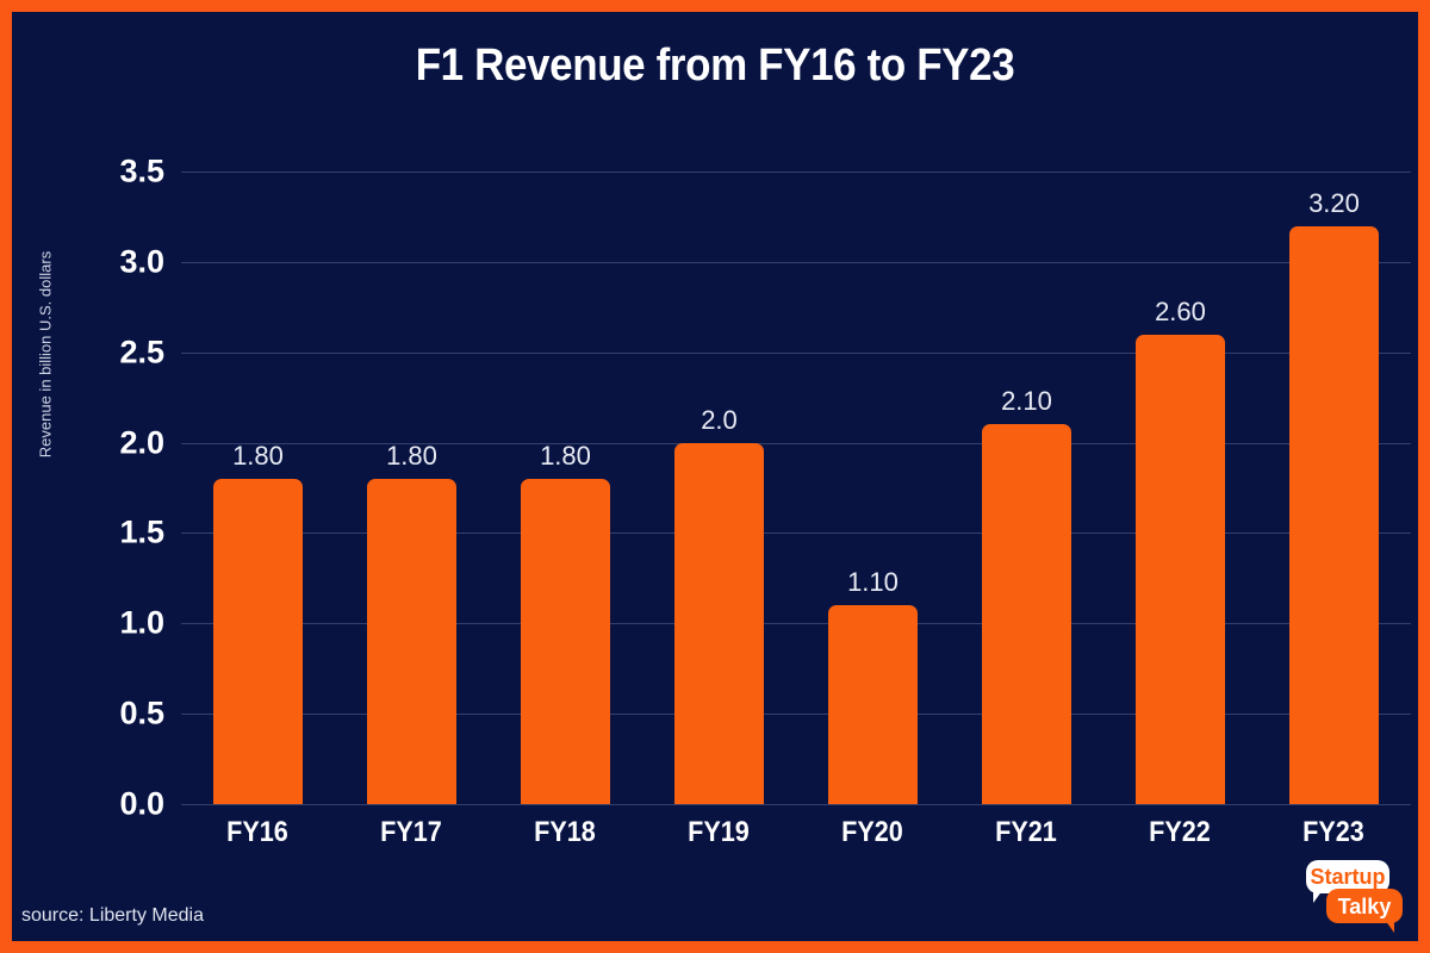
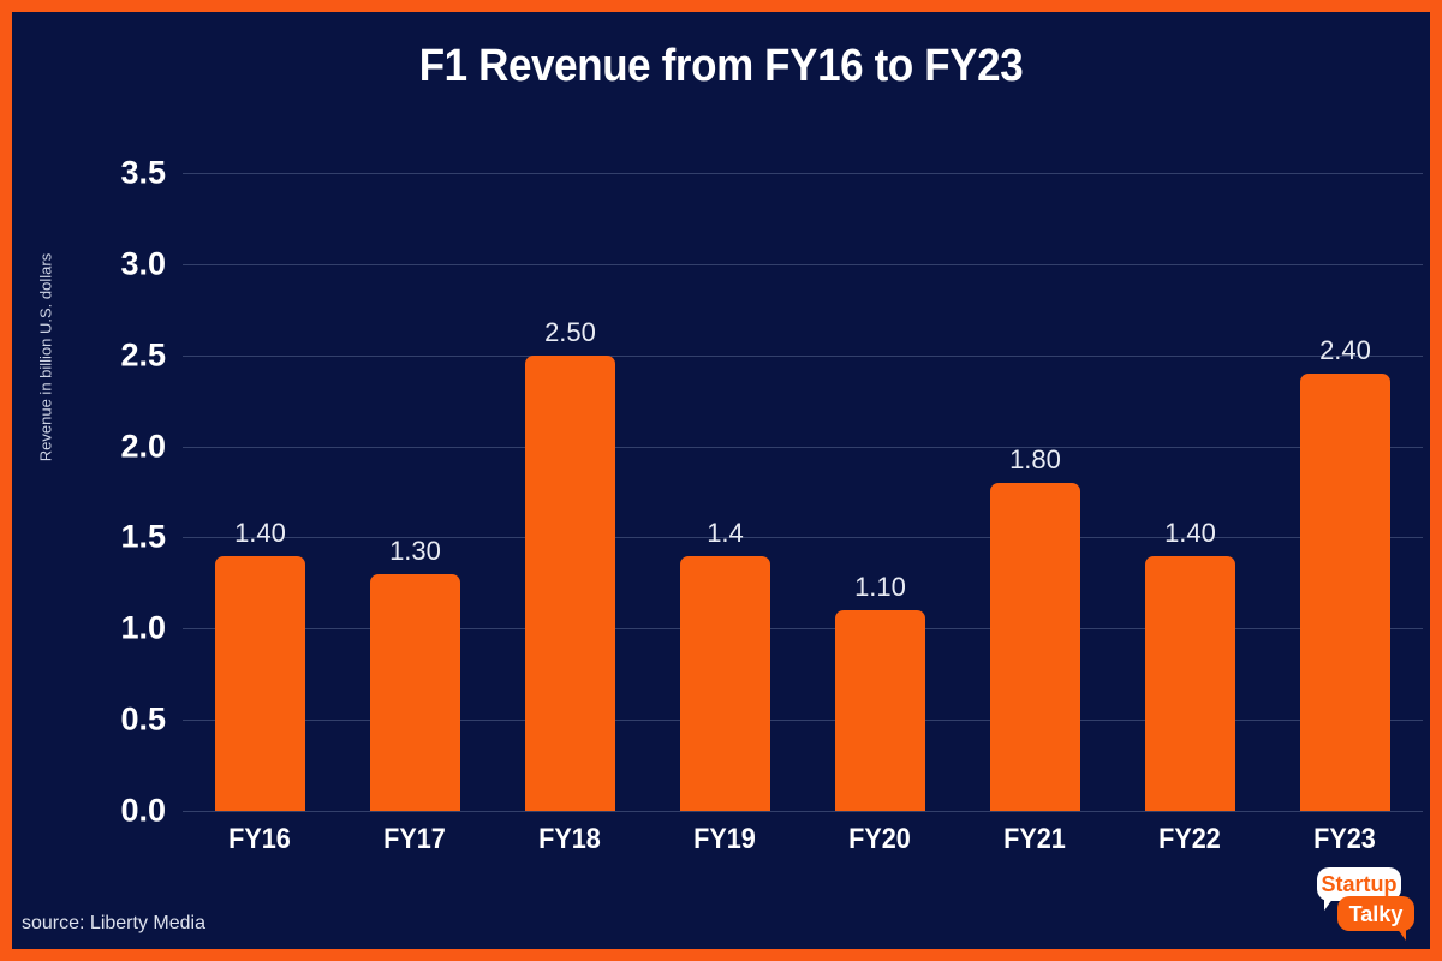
FY16: 1.80 -> 1.40
FY17: 1.80 -> 1.30
FY18: 1.80 -> 2.50
FY19: 2.0 -> 1.4
FY21: 2.10 -> 1.80
FY22: 2.60 -> 1.40
FY23: 3.20 -> 2.40
